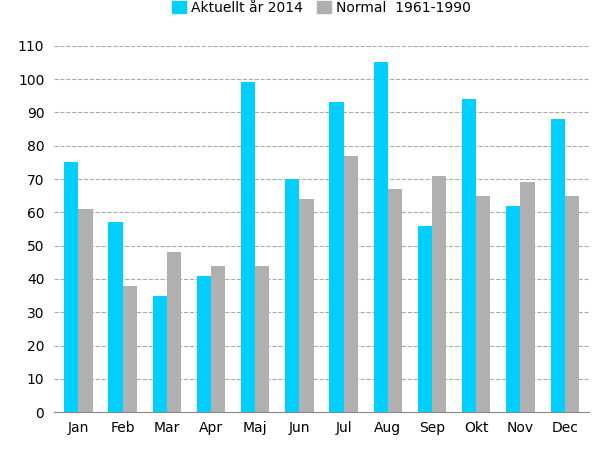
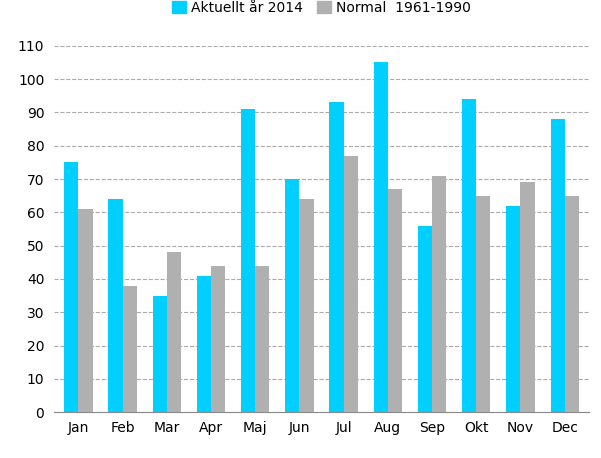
Aktuellt år 2014/Feb: 57 -> 64
Aktuellt år 2014/Maj: 99 -> 91
